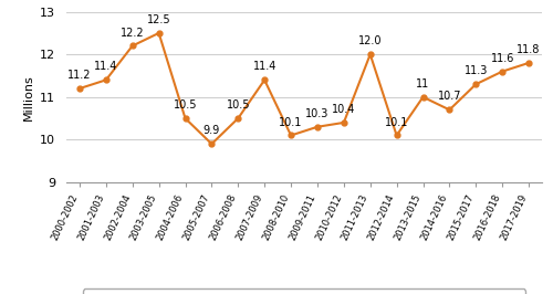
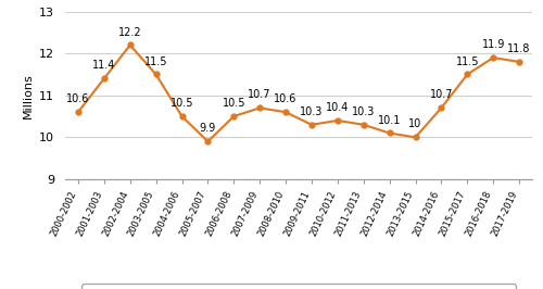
2000-2002: 11.2 -> 10.6
2003-2005: 12.5 -> 11.5
2007-2009: 11.4 -> 10.7
2008-2010: 10.1 -> 10.6
2011-2013: 12.0 -> 10.3
2013-2015: 11 -> 10
2015-2017: 11.3 -> 11.5
2016-2018: 11.6 -> 11.9
